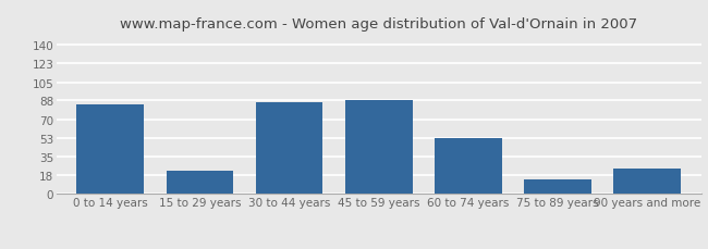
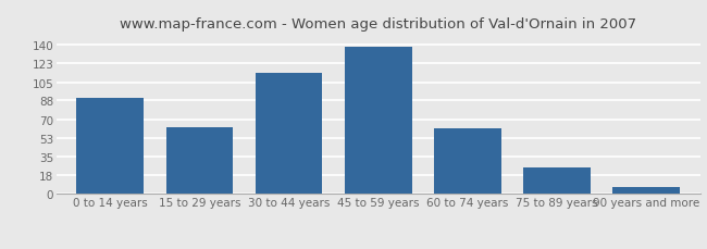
0 to 14 years: 84 -> 90
15 to 29 years: 22 -> 63
30 to 44 years: 86 -> 114
45 to 59 years: 88 -> 138
60 to 74 years: 52 -> 62
75 to 89 years: 14 -> 25
90 years and more: 24 -> 7
